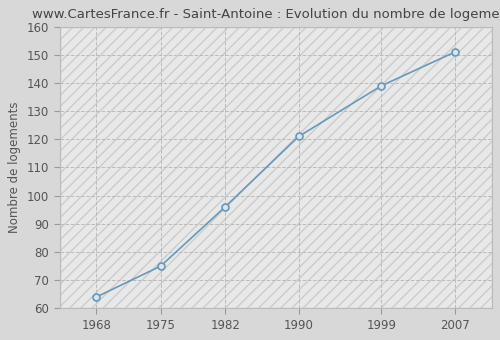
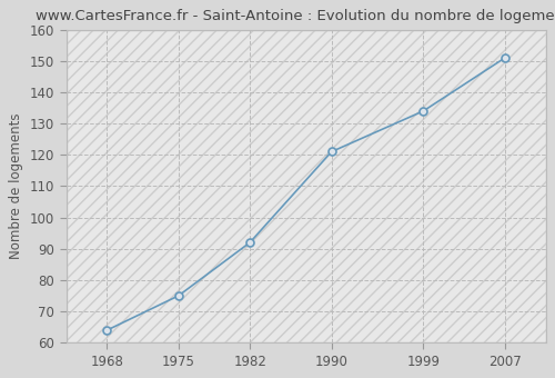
1982: 96 -> 92
1999: 139 -> 134
